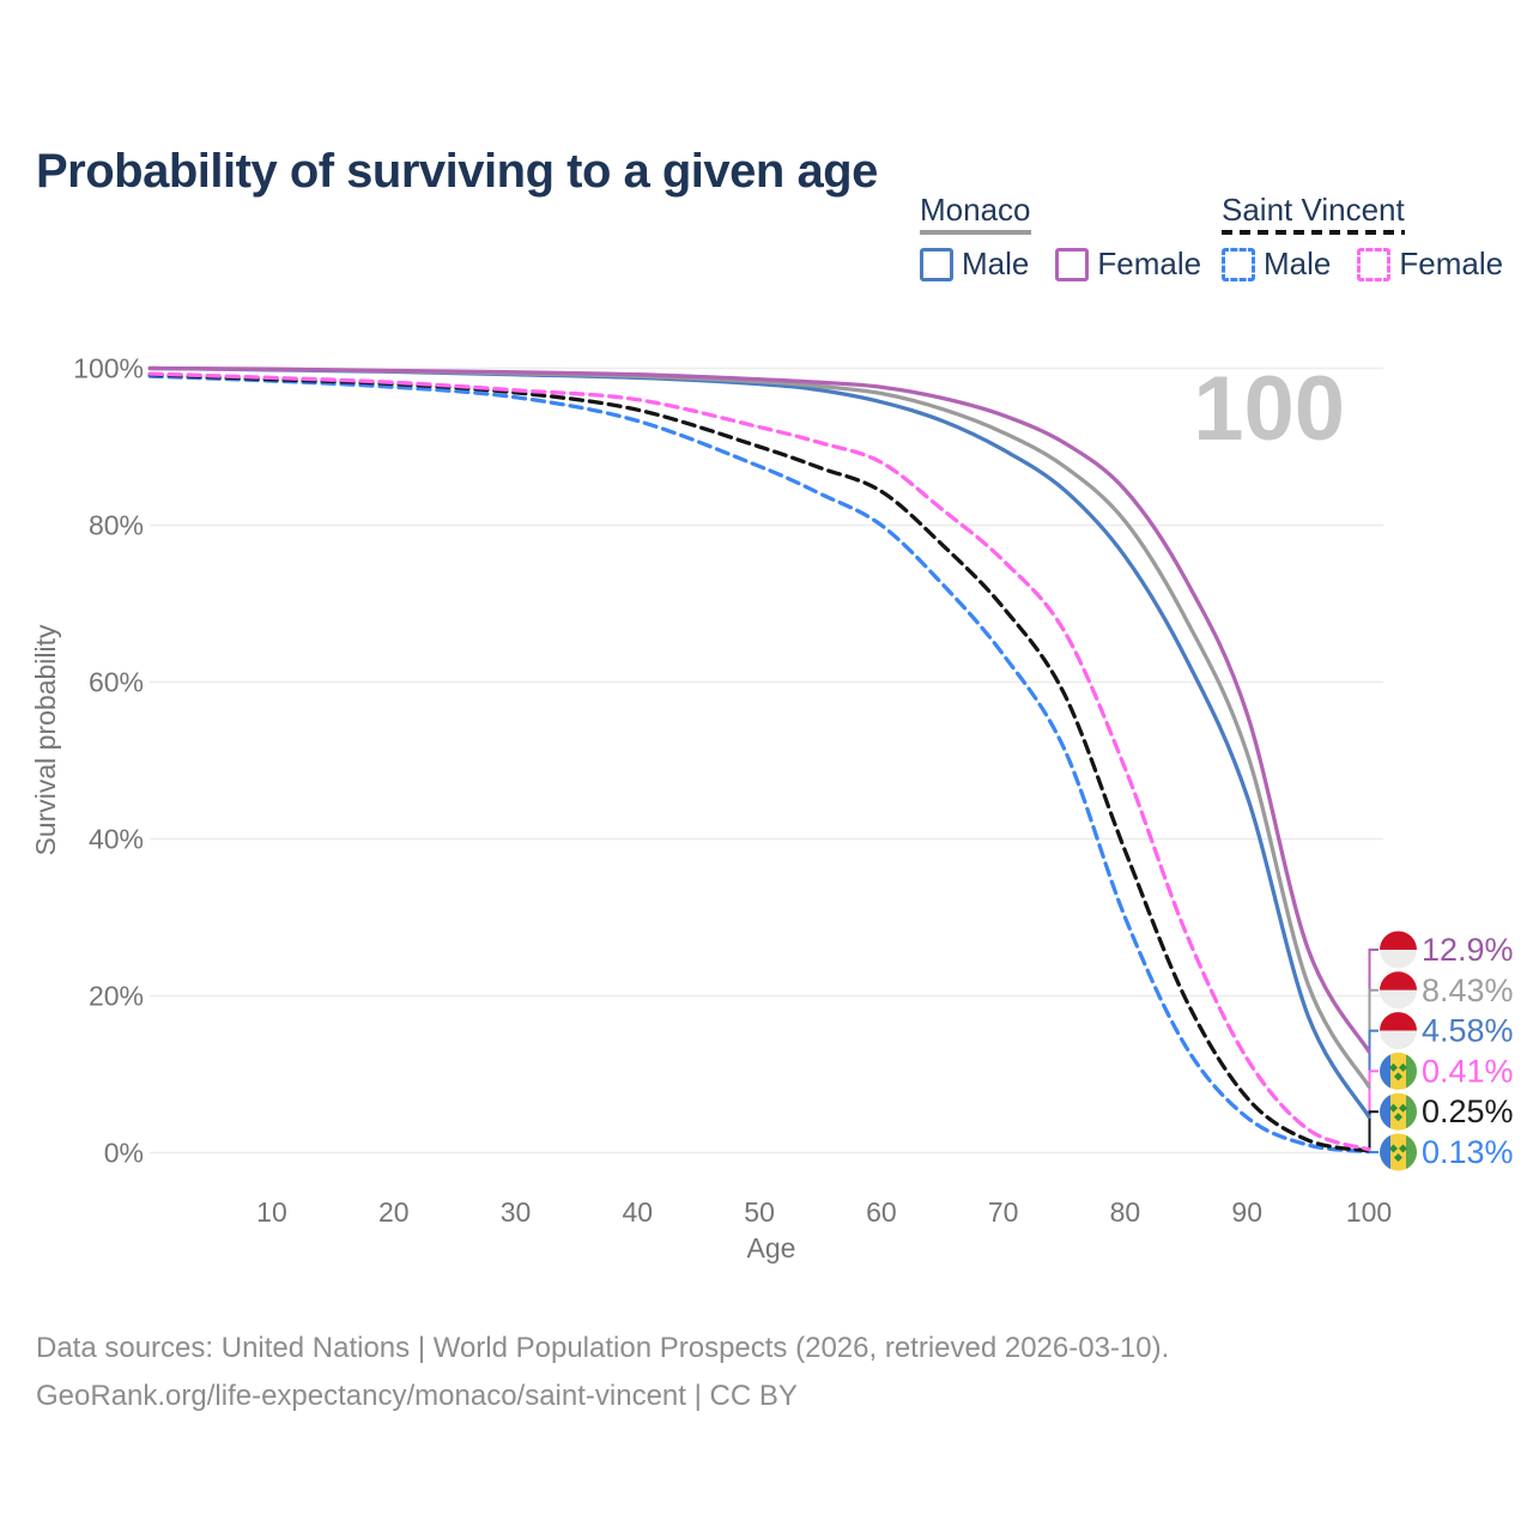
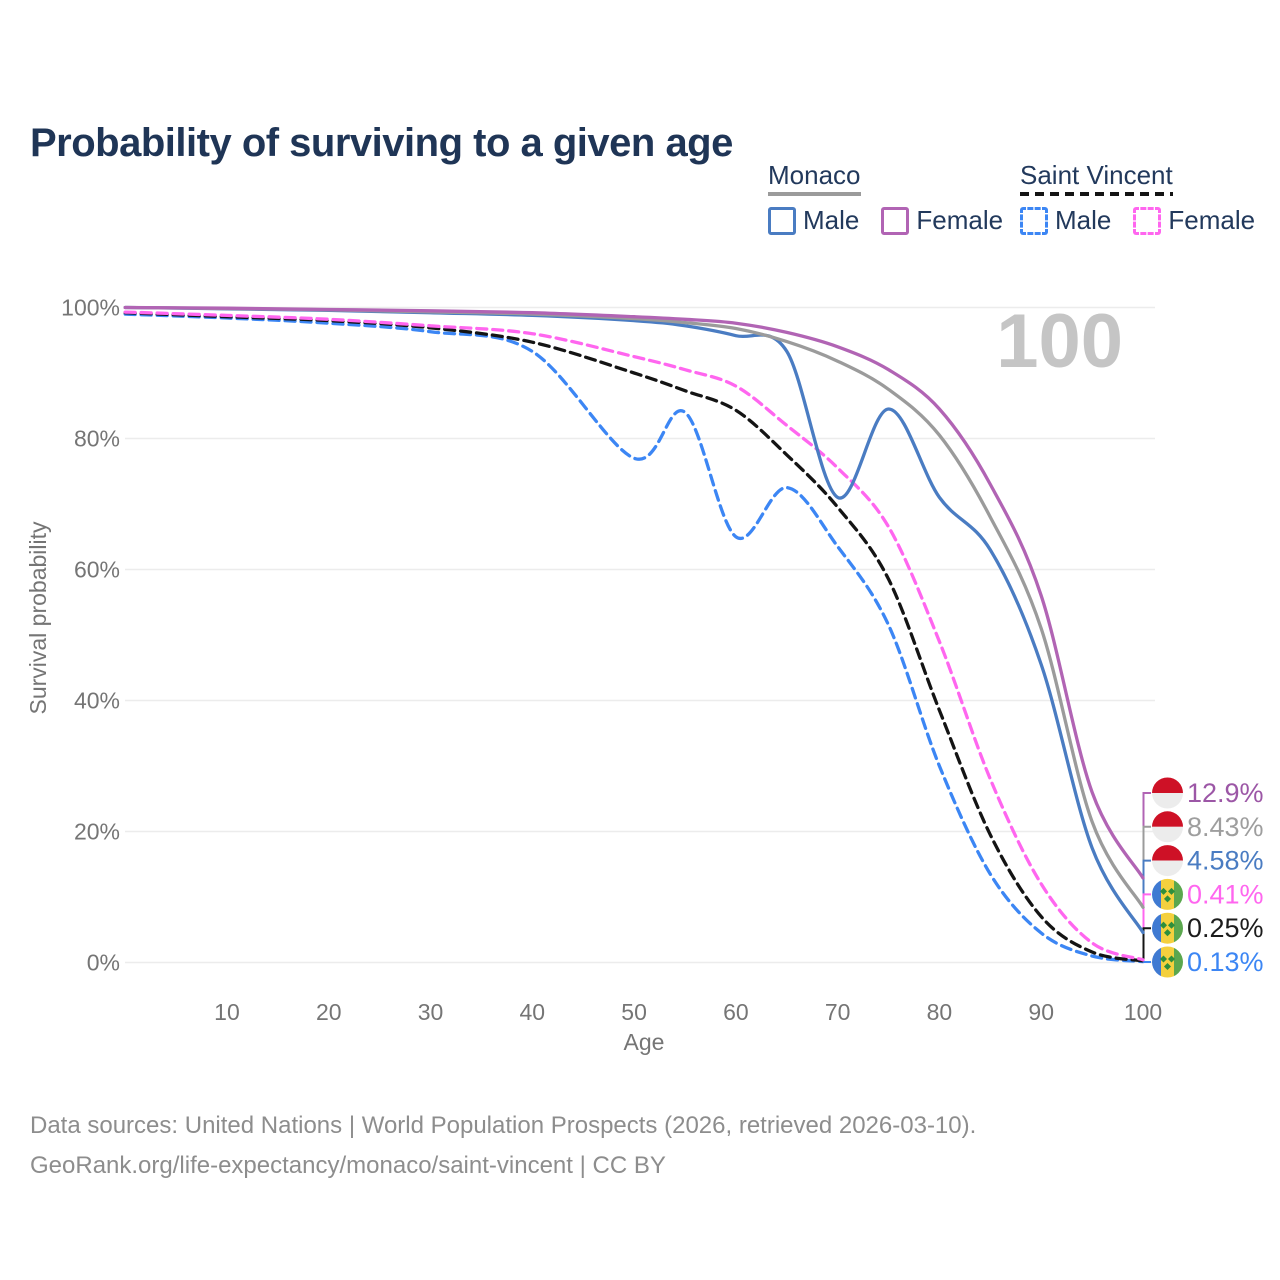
Saint Vincent Male/50: 88% -> 77%
Saint Vincent Male/60: 80% -> 65%
Monaco Male/70: 90% -> 71%
Monaco Male/80: 76% -> 71%
